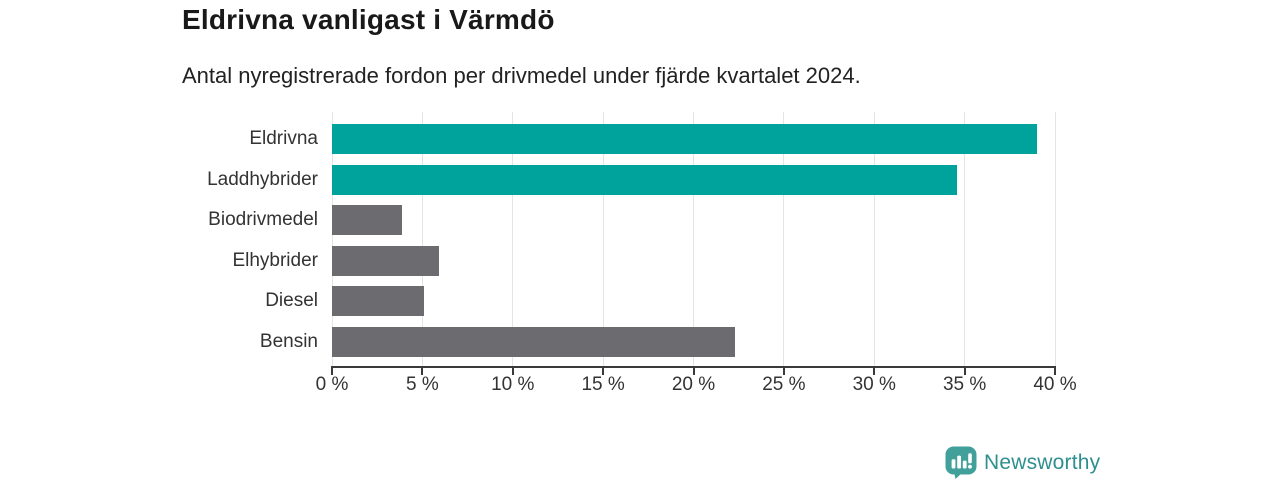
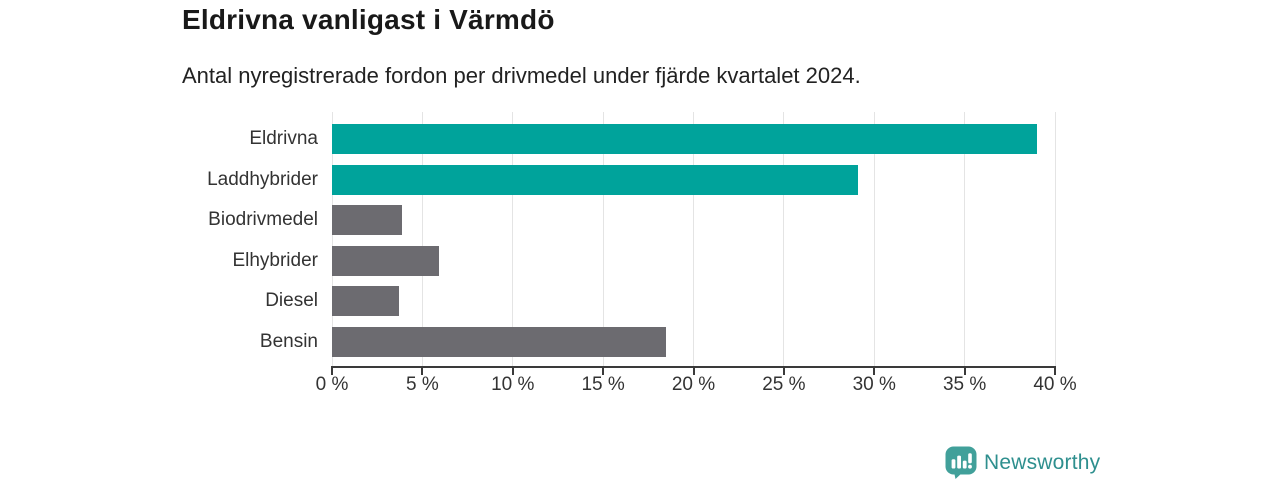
Laddhybrider: 34.6% -> 29.1%
Diesel: 5.1% -> 3.7%
Bensin: 22.3% -> 18.5%
